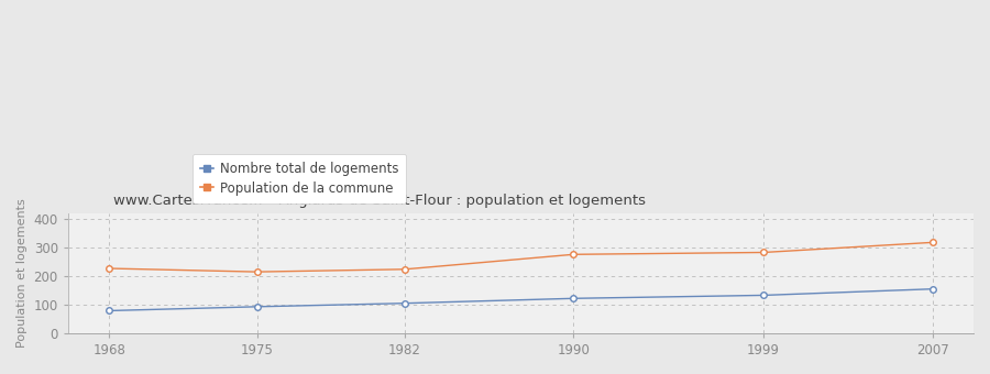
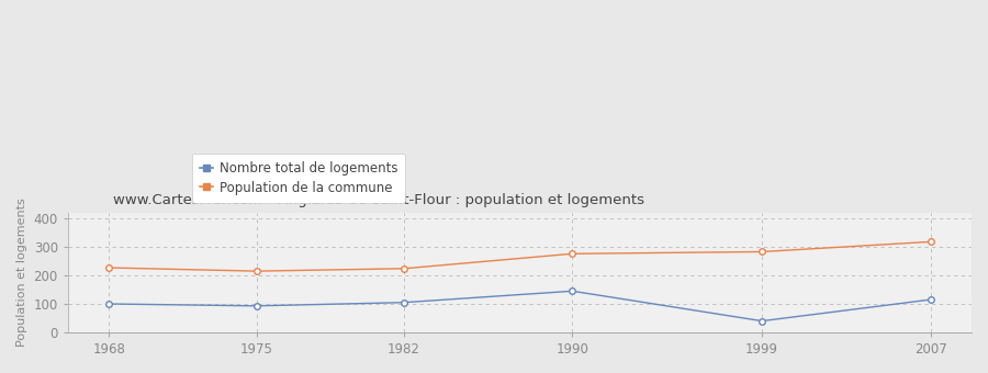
Nombre total de logements/1968: 79 -> 100
Nombre total de logements/1990: 122 -> 145
Nombre total de logements/1999: 133 -> 40
Nombre total de logements/2007: 155 -> 115
